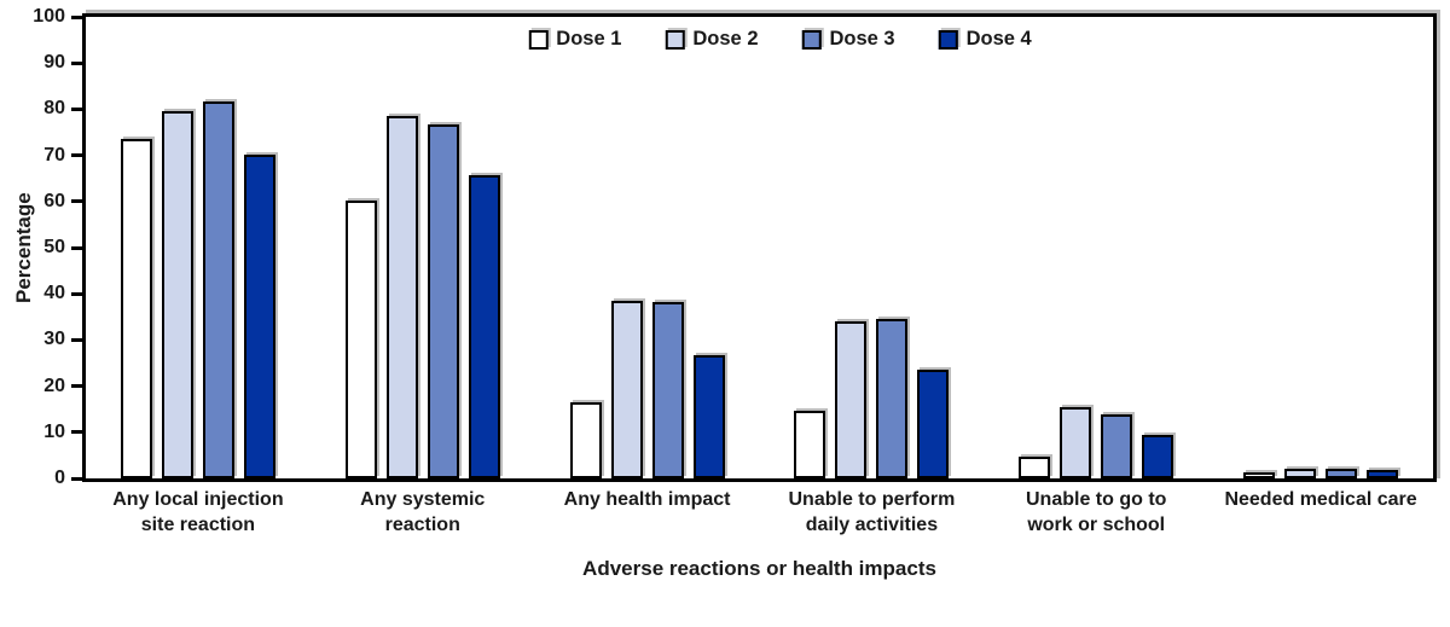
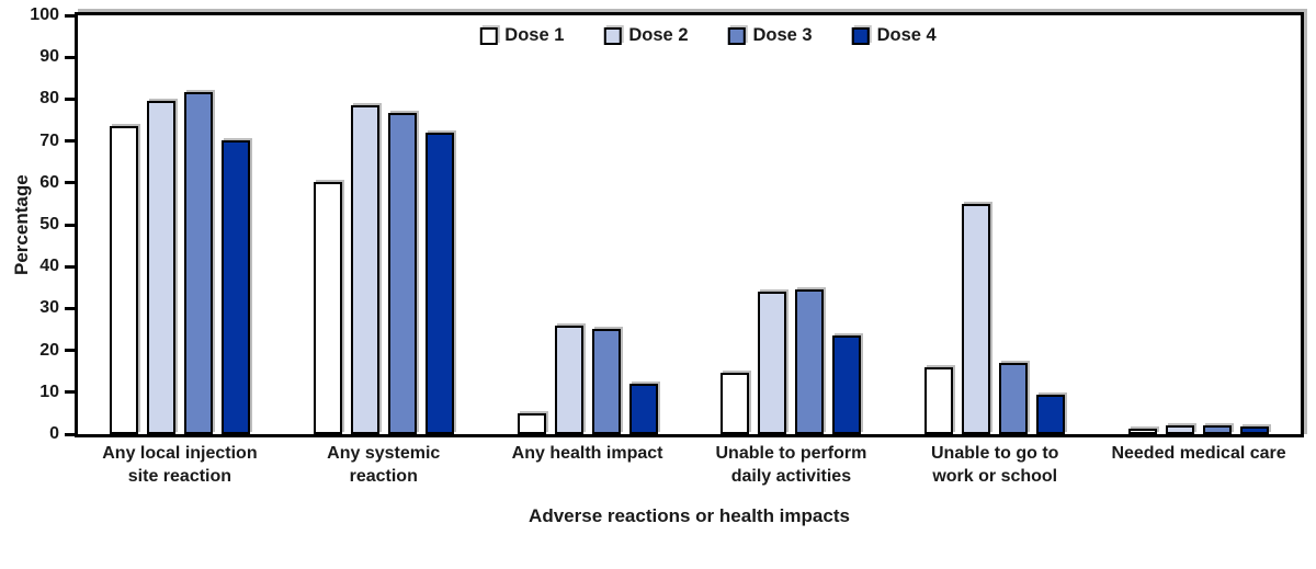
Dose 4/Any systemic reaction: 66 -> 72
Dose 1/Any health impact: 16 -> 5
Dose 2/Any health impact: 38 -> 26
Dose 3/Any health impact: 38 -> 25
Dose 4/Any health impact: 27 -> 12
Dose 1/Unable to go to work or school: 5 -> 16
Dose 2/Unable to go to work or school: 16 -> 55
Dose 3/Unable to go to work or school: 14 -> 17
